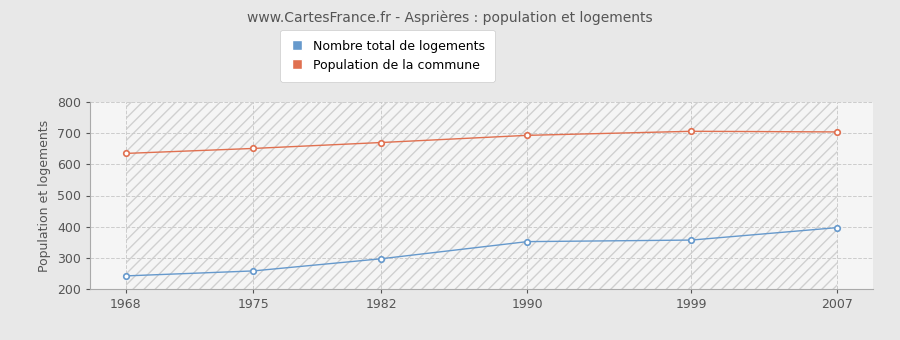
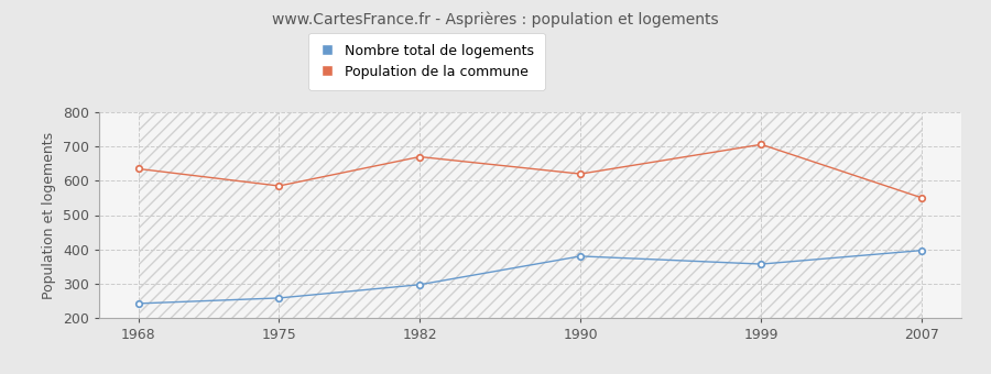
Population de la commune/1975: 651 -> 585
Nombre total de logements/1990: 352 -> 380
Population de la commune/1990: 693 -> 620
Population de la commune/2007: 704 -> 550
